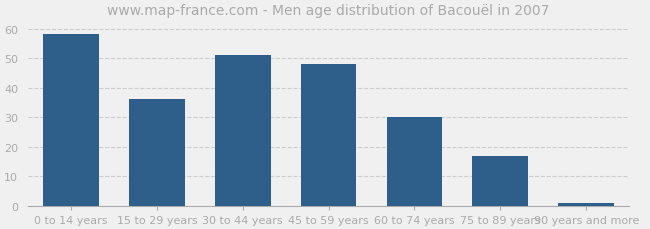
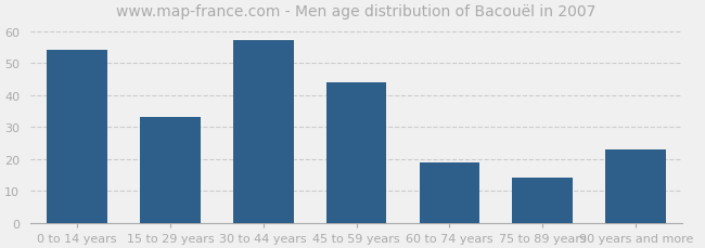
0 to 14 years: 58 -> 54
15 to 29 years: 36 -> 33
30 to 44 years: 51 -> 57
45 to 59 years: 48 -> 44
60 to 74 years: 30 -> 19
75 to 89 years: 17 -> 14
90 years and more: 1 -> 23
